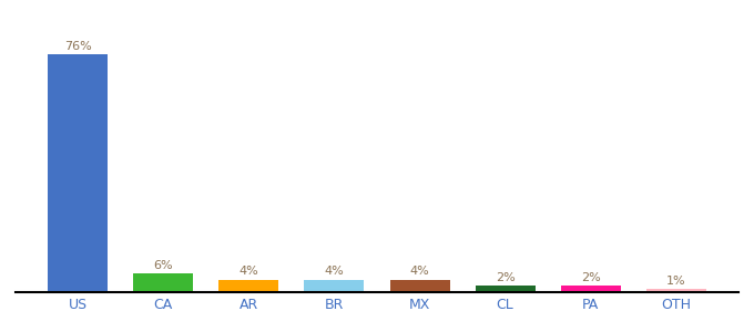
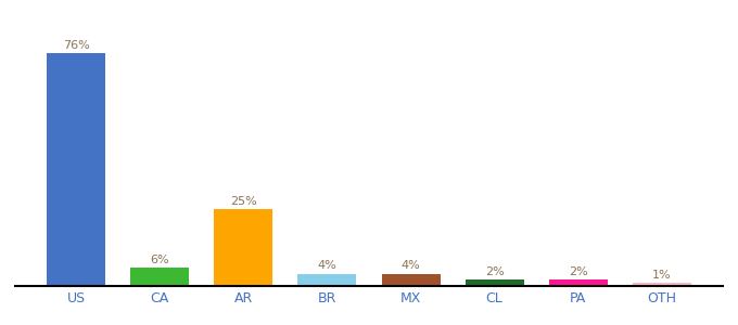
AR: 4% -> 25%
